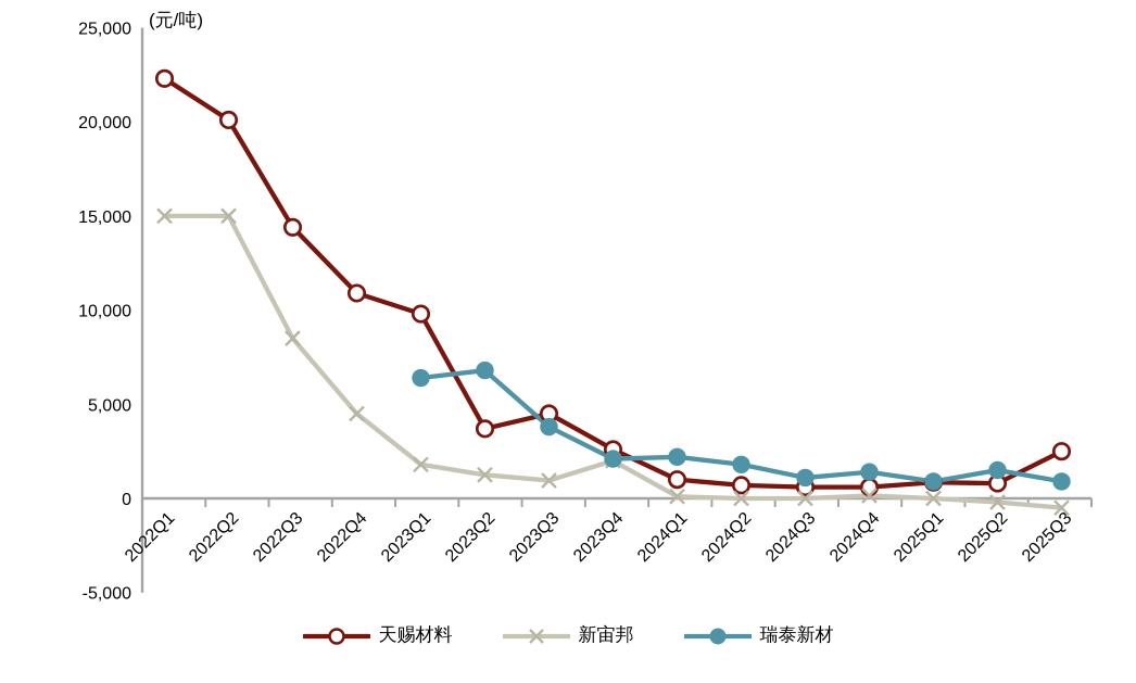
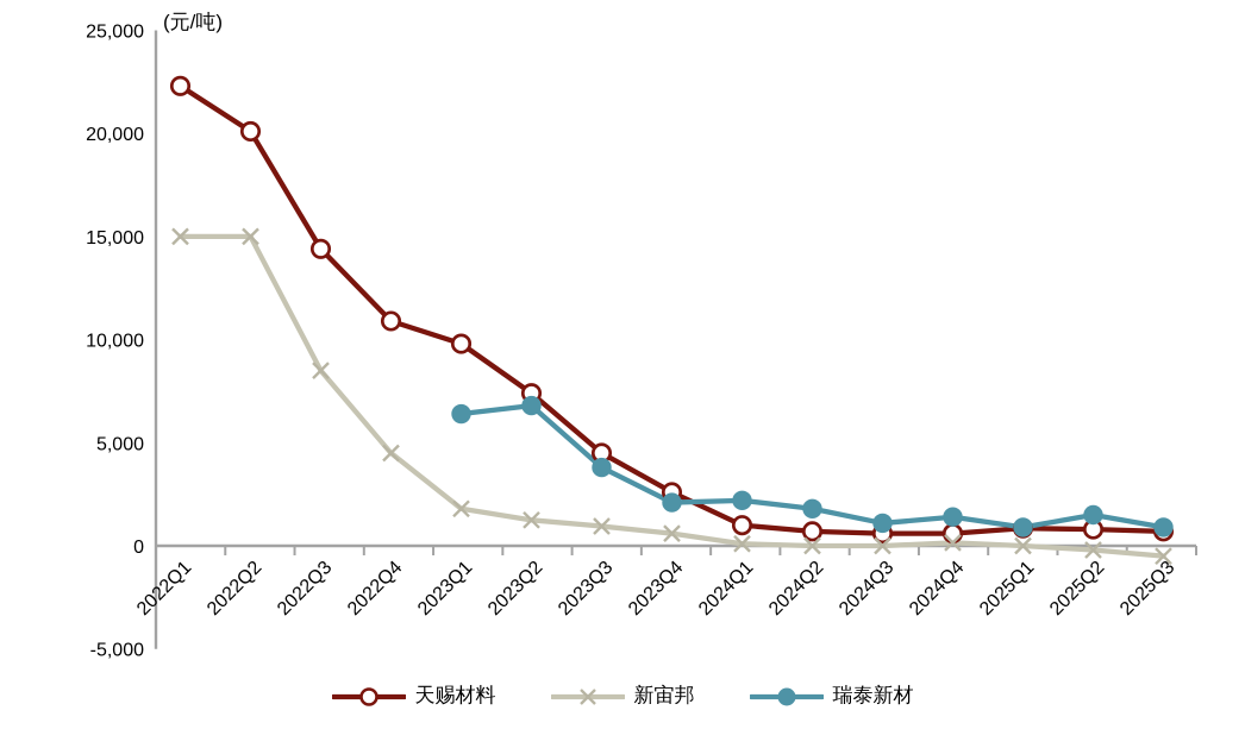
天赐材料/2023Q2: 3700 -> 7400
新宙邦/2023Q4: 2000 -> 600
天赐材料/2025Q3: 2500 -> 700
